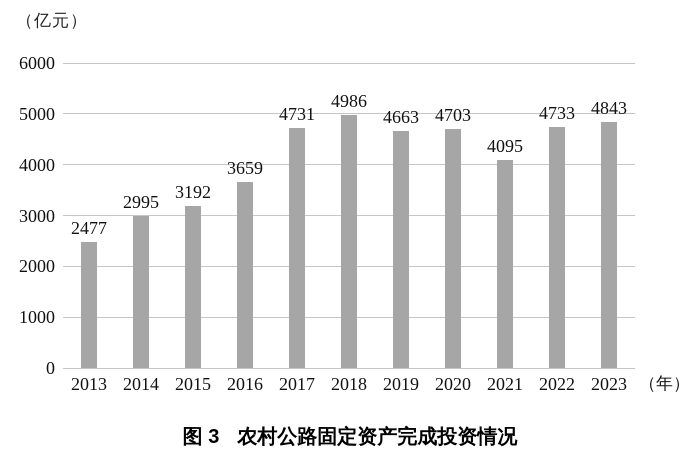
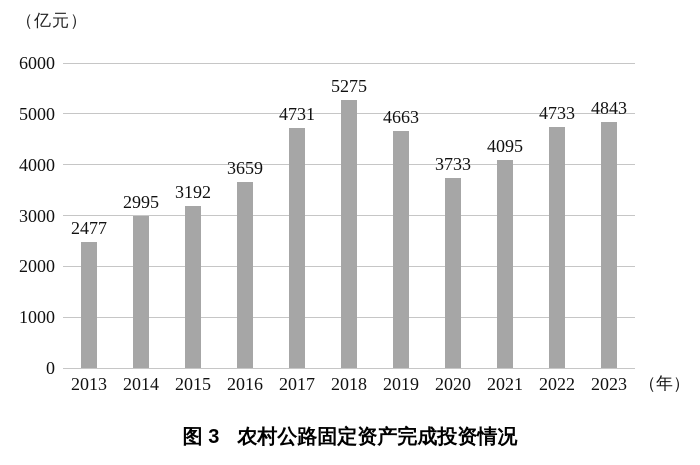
2018: 4986 -> 5275
2020: 4703 -> 3733
